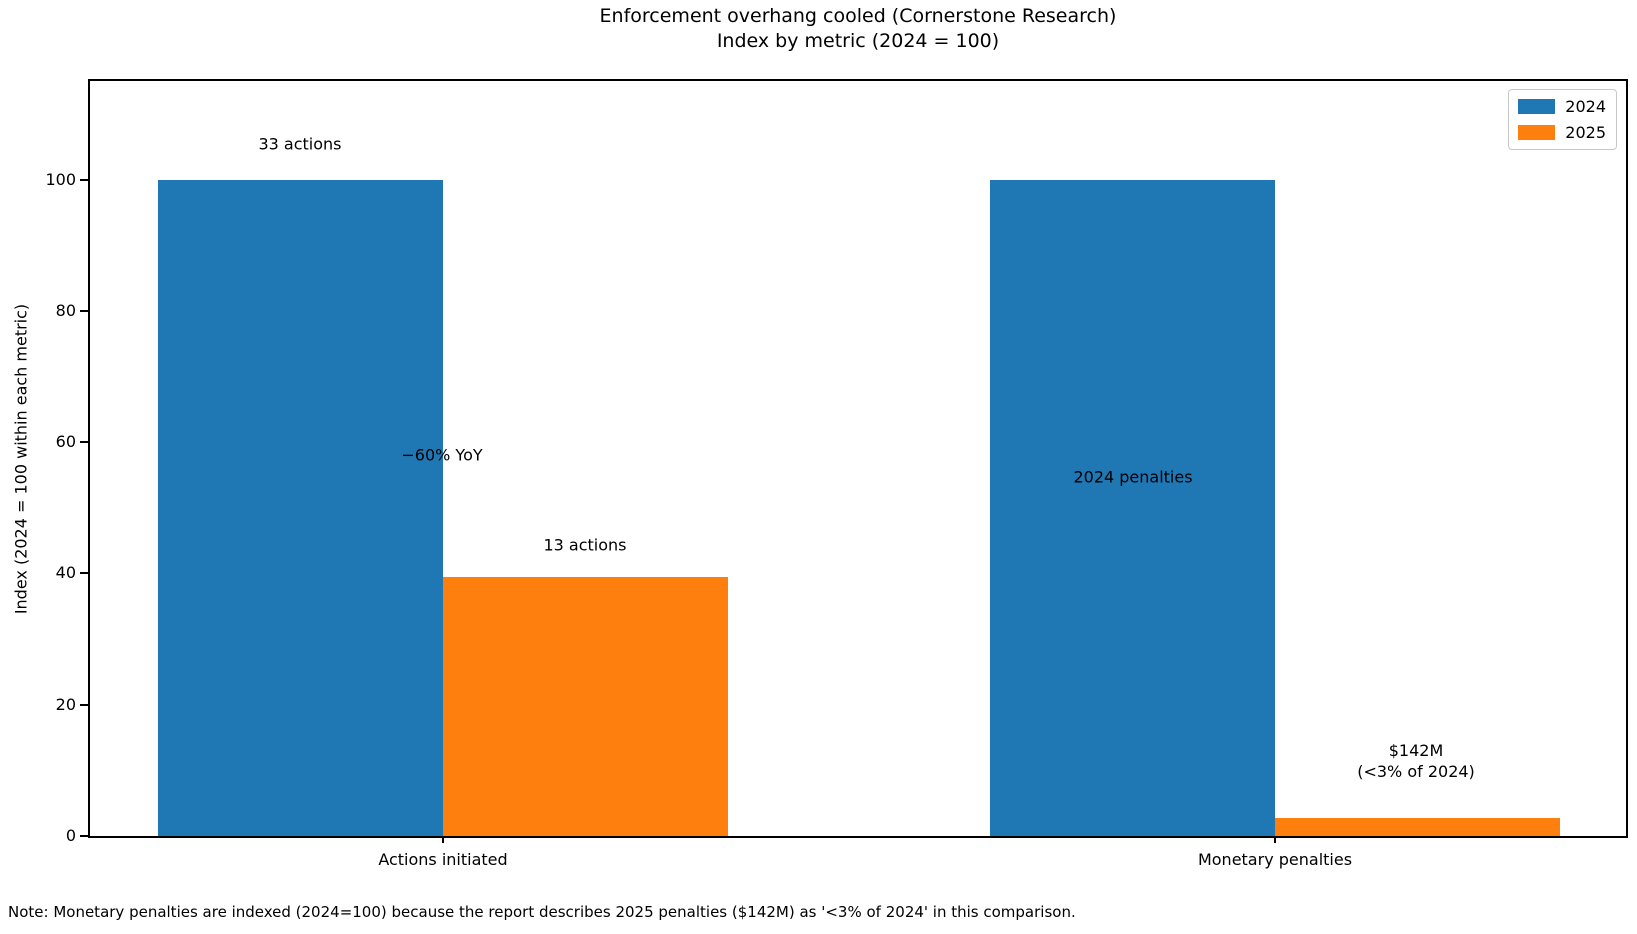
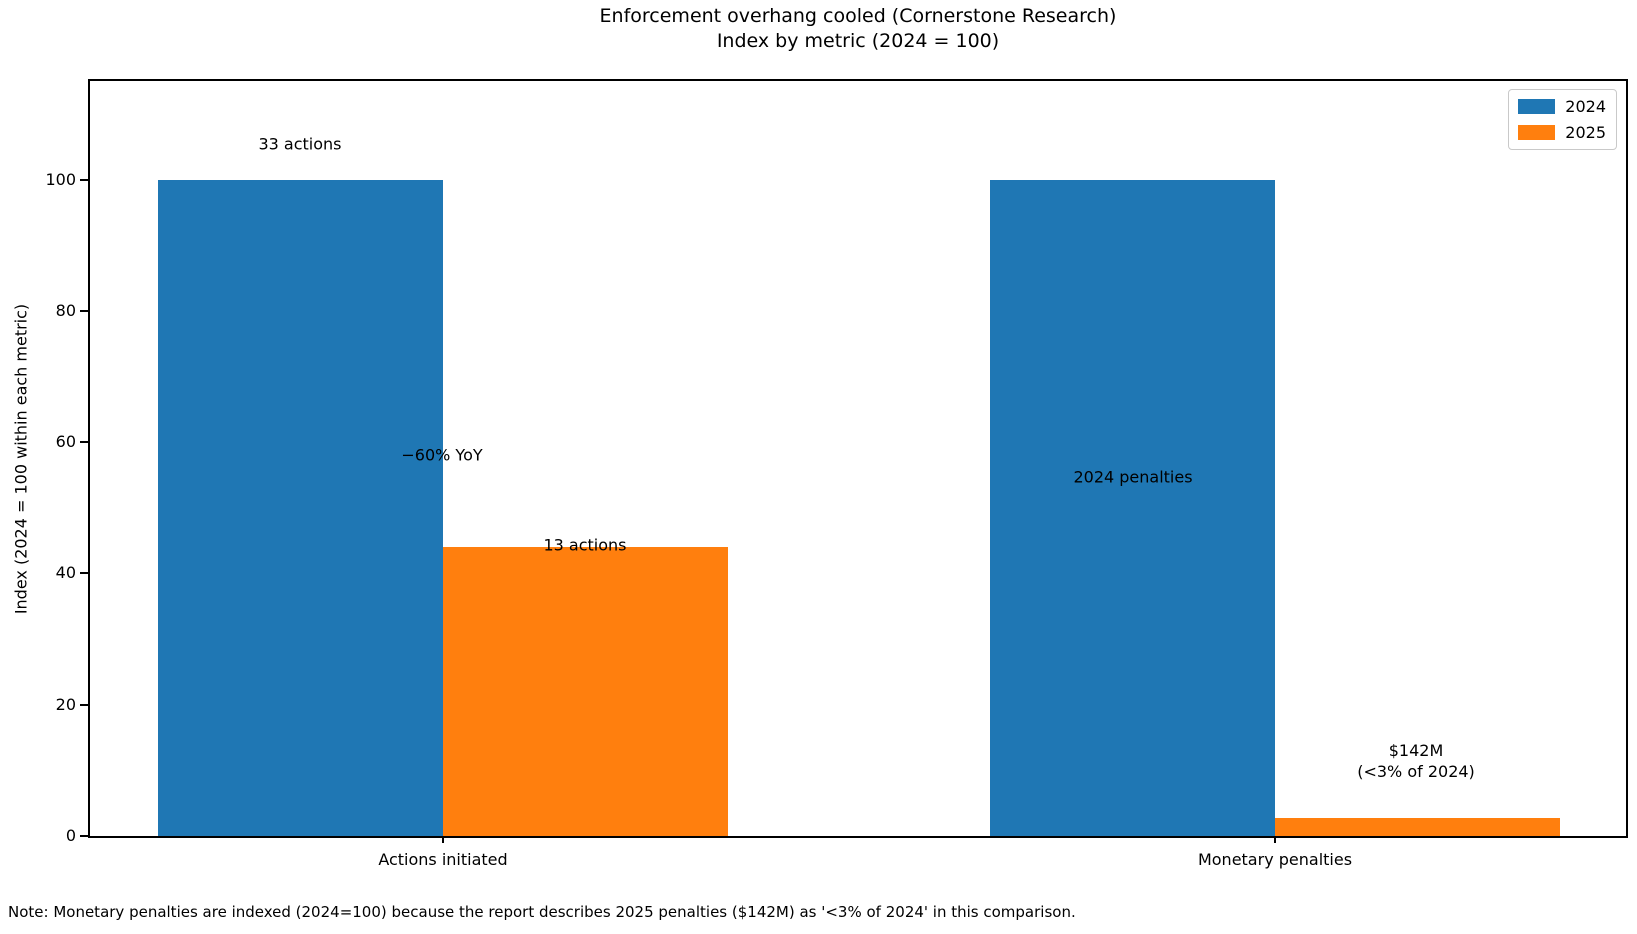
2025/Actions initiated: 39 -> 44
